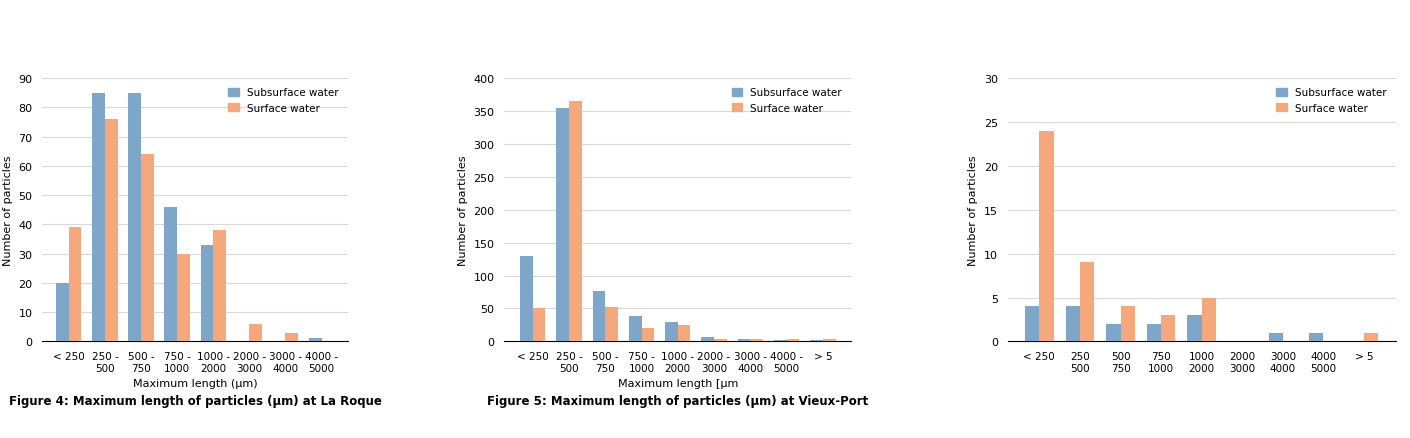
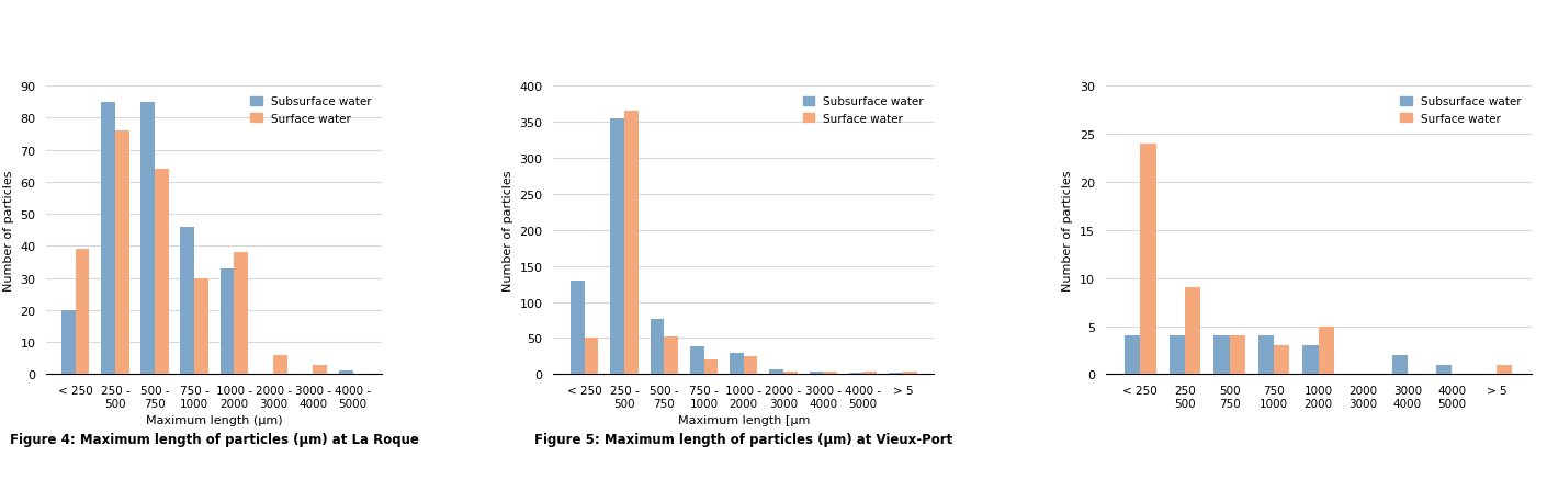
Subsurface water/500 750: 2 -> 4
Subsurface water/750 1000: 2 -> 4
Subsurface water/3000 4000: 1 -> 2
